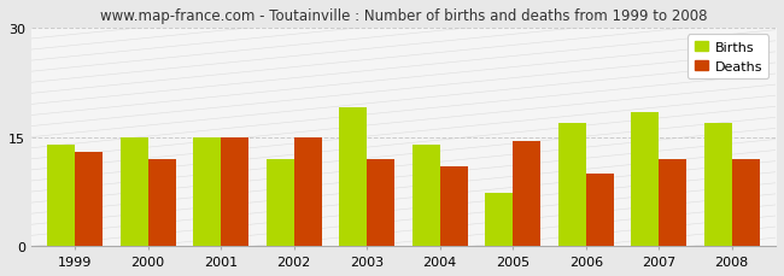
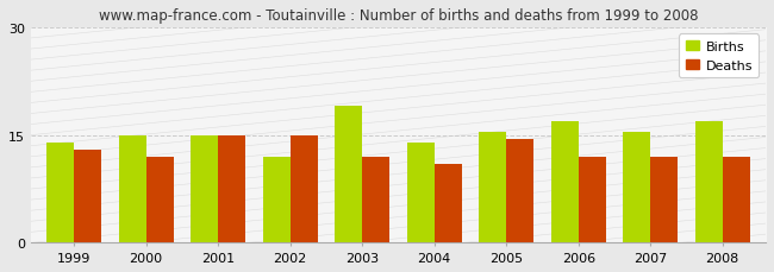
Births/2005: 7.4 -> 15.5
Deaths/2006: 10.0 -> 12.0
Births/2007: 18.4 -> 15.5
